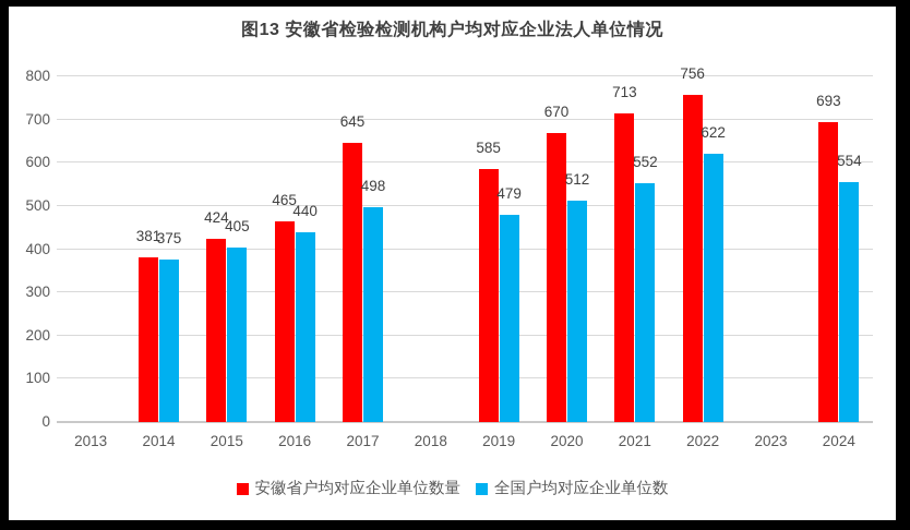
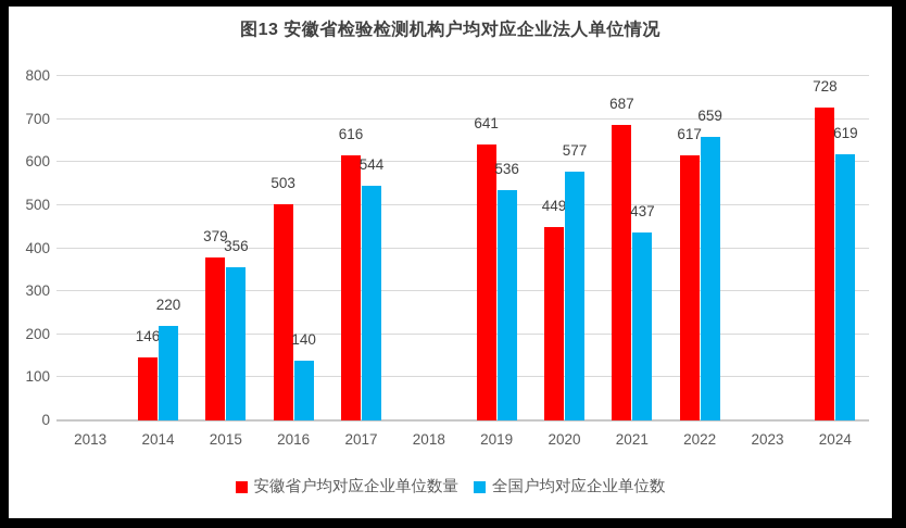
安徽省户均对应企业单位数量/2014: 381 -> 146
全国户均对应企业单位数/2014: 375 -> 220
安徽省户均对应企业单位数量/2015: 424 -> 379
全国户均对应企业单位数/2015: 405 -> 356
安徽省户均对应企业单位数量/2016: 465 -> 503
全国户均对应企业单位数/2016: 440 -> 140
安徽省户均对应企业单位数量/2017: 645 -> 616
全国户均对应企业单位数/2017: 498 -> 544
安徽省户均对应企业单位数量/2019: 585 -> 641
全国户均对应企业单位数/2019: 479 -> 536
安徽省户均对应企业单位数量/2020: 670 -> 449
全国户均对应企业单位数/2020: 512 -> 577
安徽省户均对应企业单位数量/2021: 713 -> 687
全国户均对应企业单位数/2021: 552 -> 437
安徽省户均对应企业单位数量/2022: 756 -> 617
全国户均对应企业单位数/2022: 622 -> 659
安徽省户均对应企业单位数量/2024: 693 -> 728
全国户均对应企业单位数/2024: 554 -> 619
